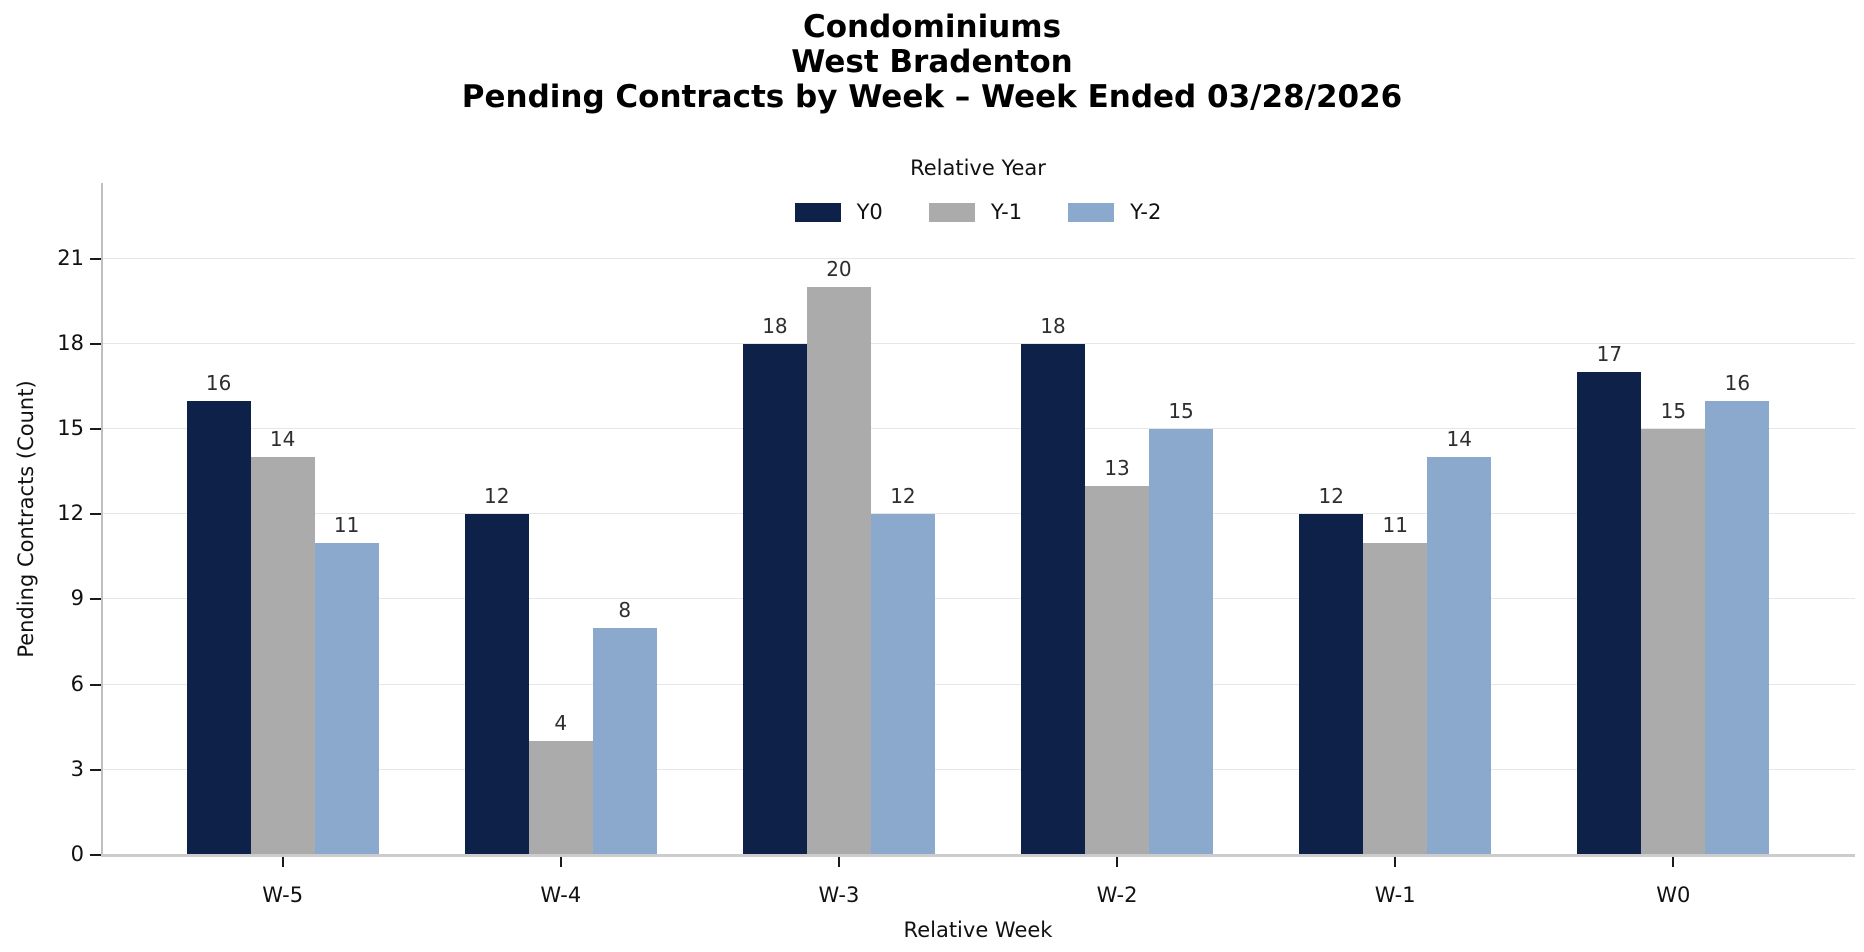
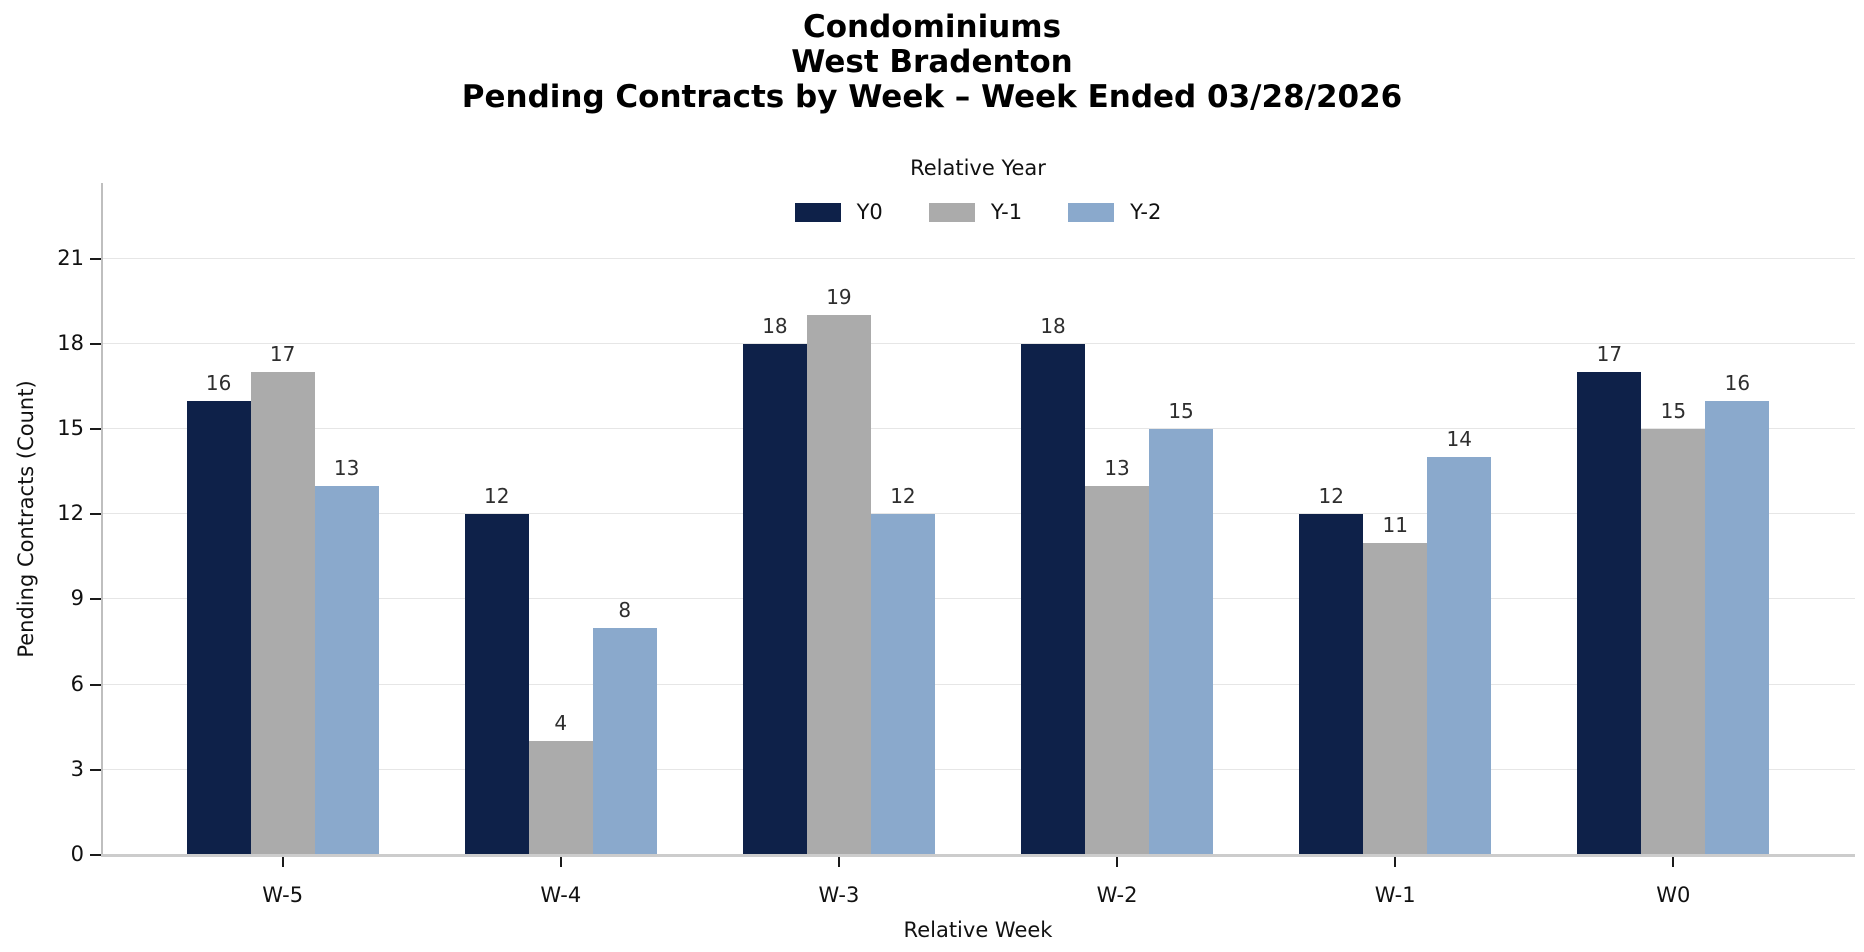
Y-1/W-5: 14 -> 17
Y-2/W-5: 11 -> 13
Y-1/W-3: 20 -> 19
